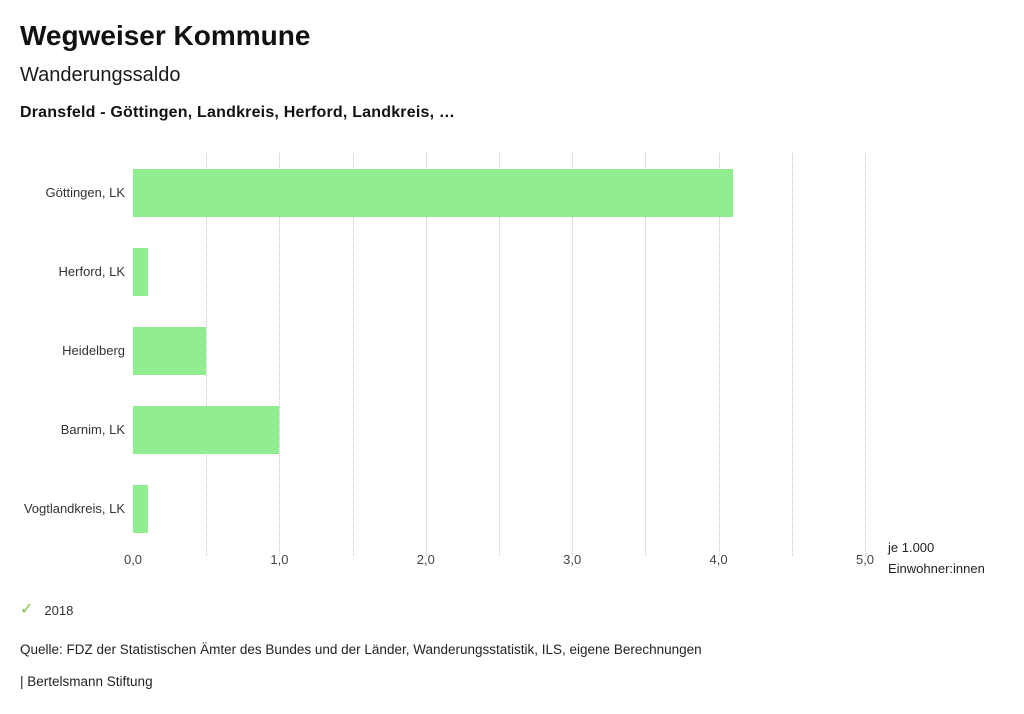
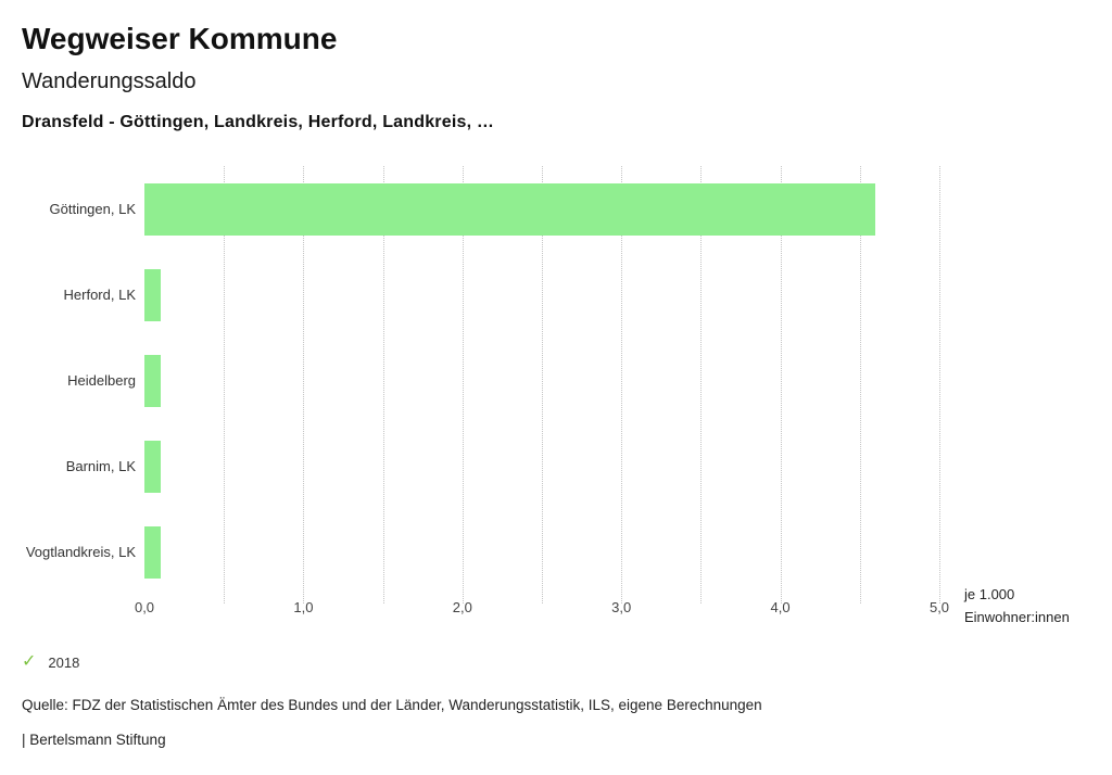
Göttingen, LK: 4,1 -> 4,6
Heidelberg: 0,5 -> 0,1
Barnim, LK: 1,0 -> 0,1
